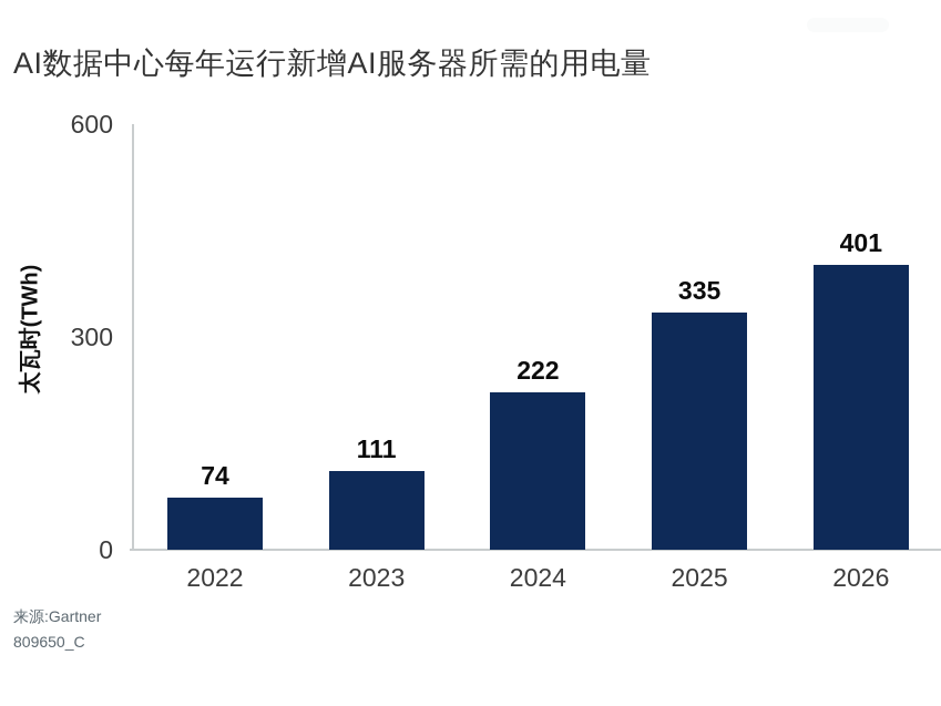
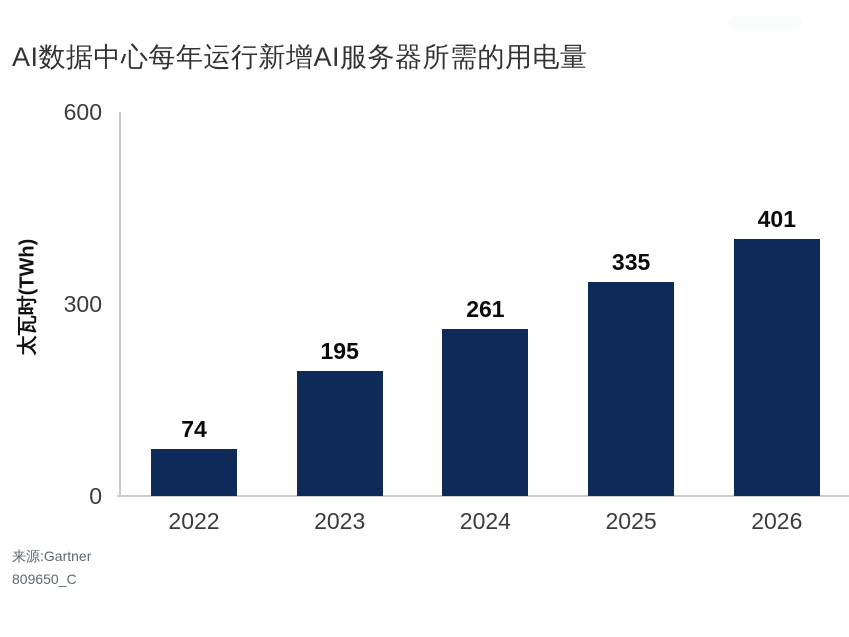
2023: 111 -> 195
2024: 222 -> 261
